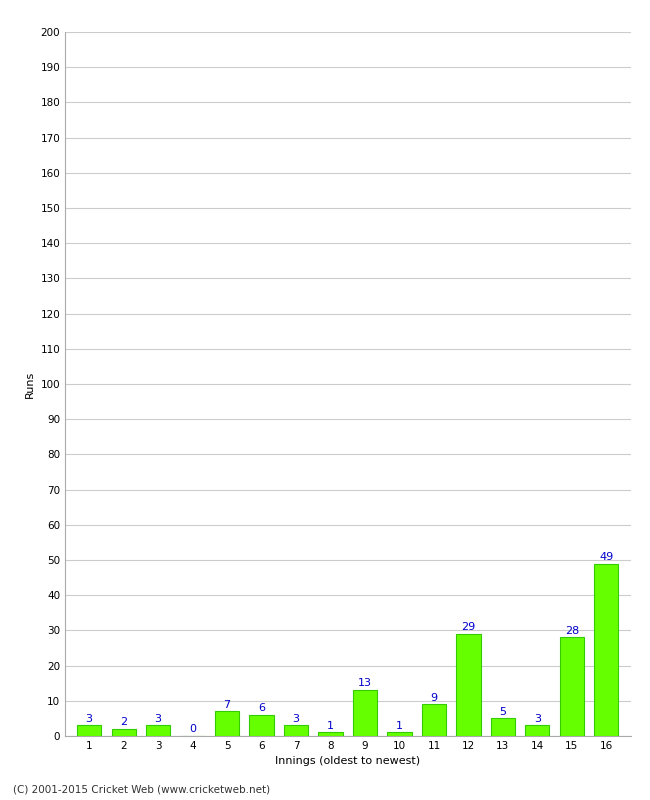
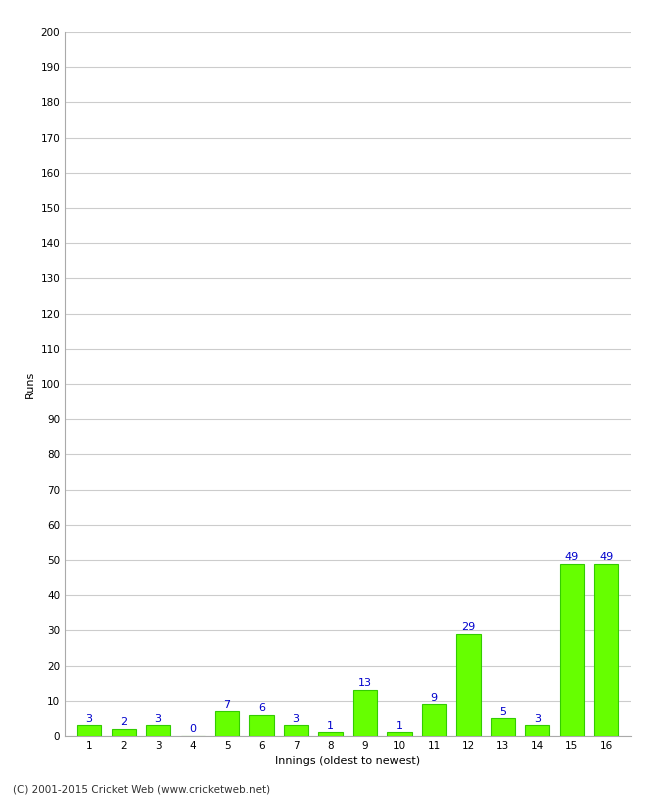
15: 28 -> 49
